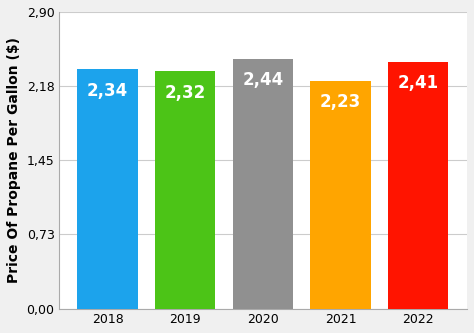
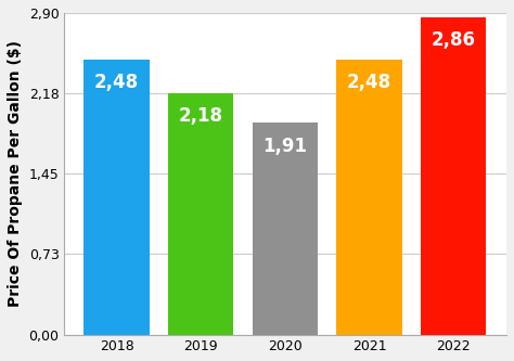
2018: 2,34 -> 2,48
2019: 2,32 -> 2,18
2020: 2,44 -> 1,91
2021: 2,23 -> 2,48
2022: 2,41 -> 2,86
